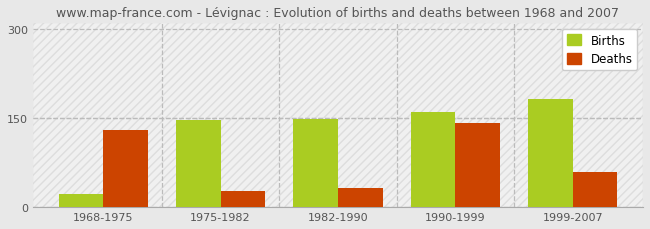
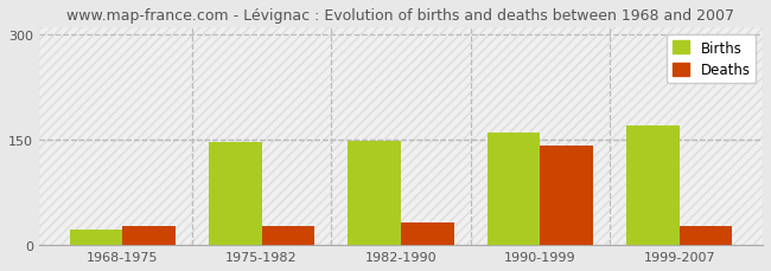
Deaths/1968-1975: 130 -> 27
Births/1999-2007: 182 -> 171
Deaths/1999-2007: 60 -> 28
